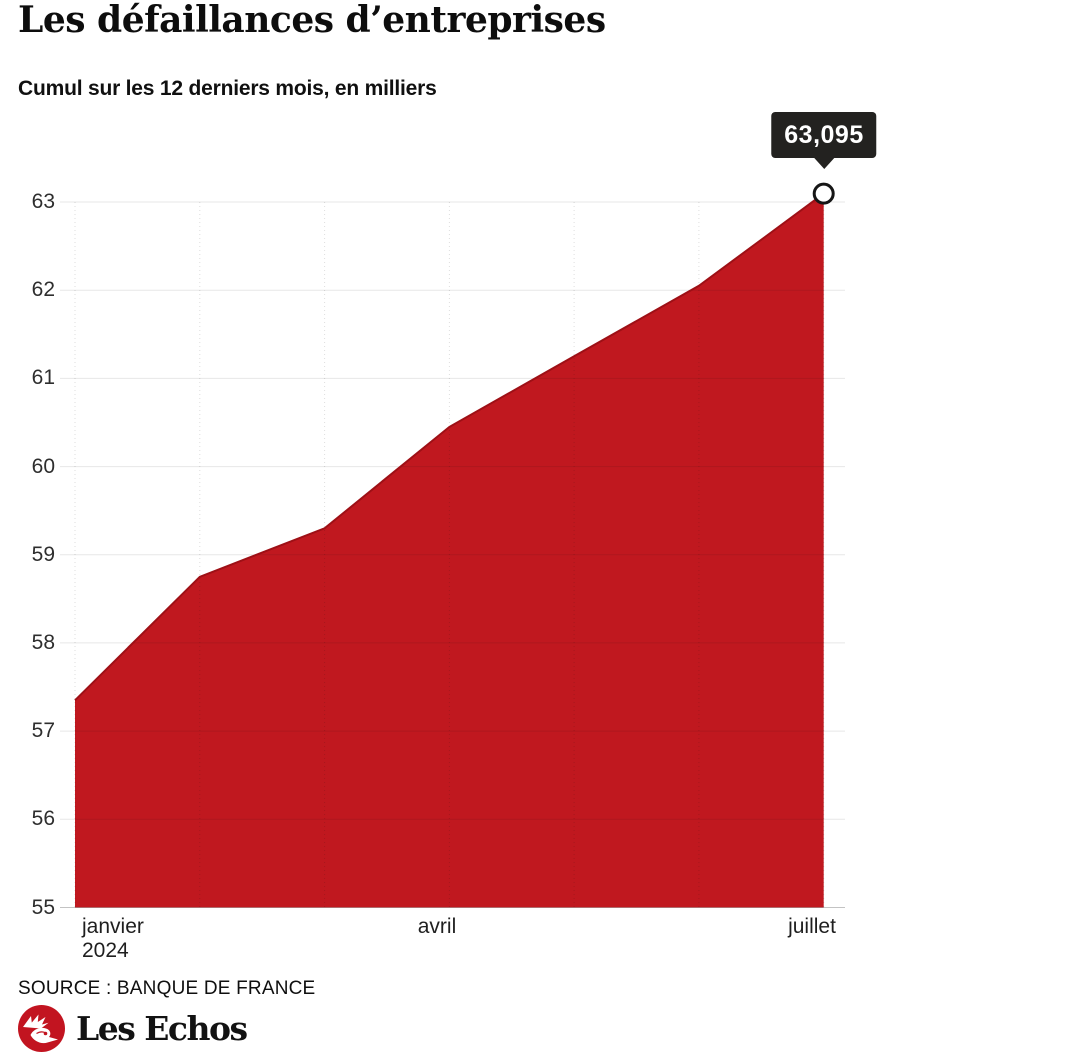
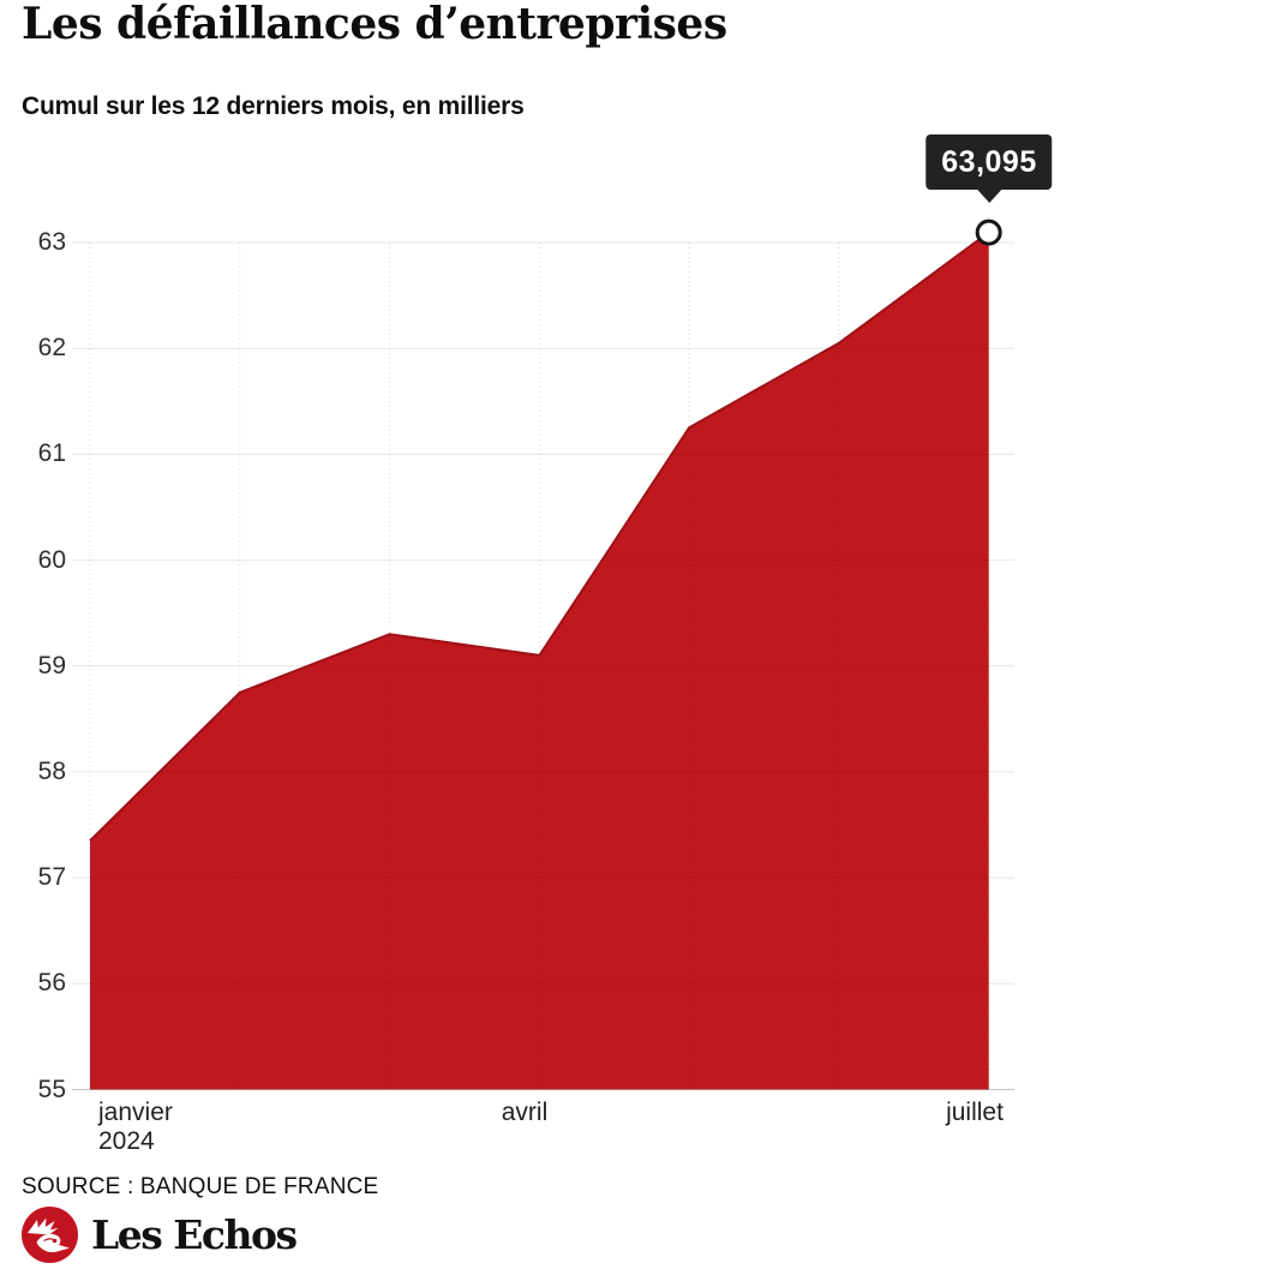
avril: 60.5 -> 59.1
